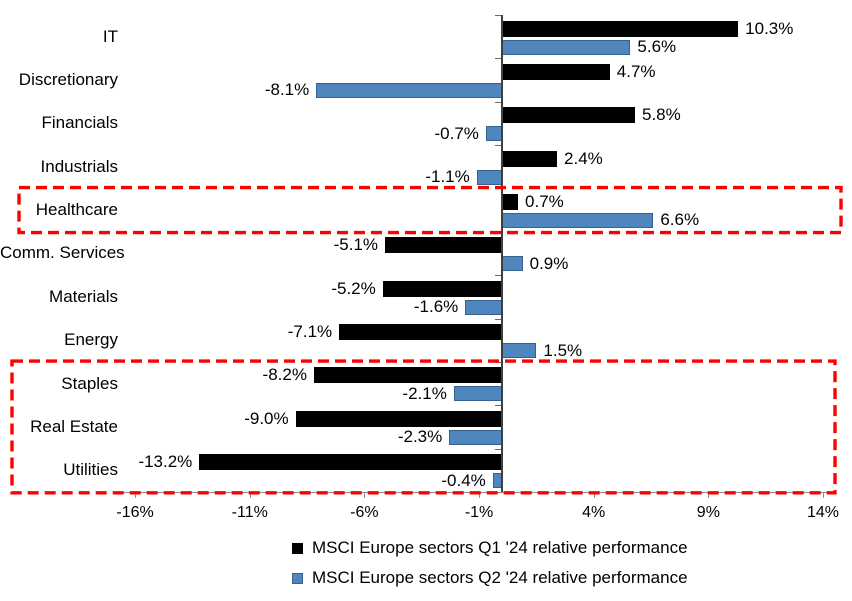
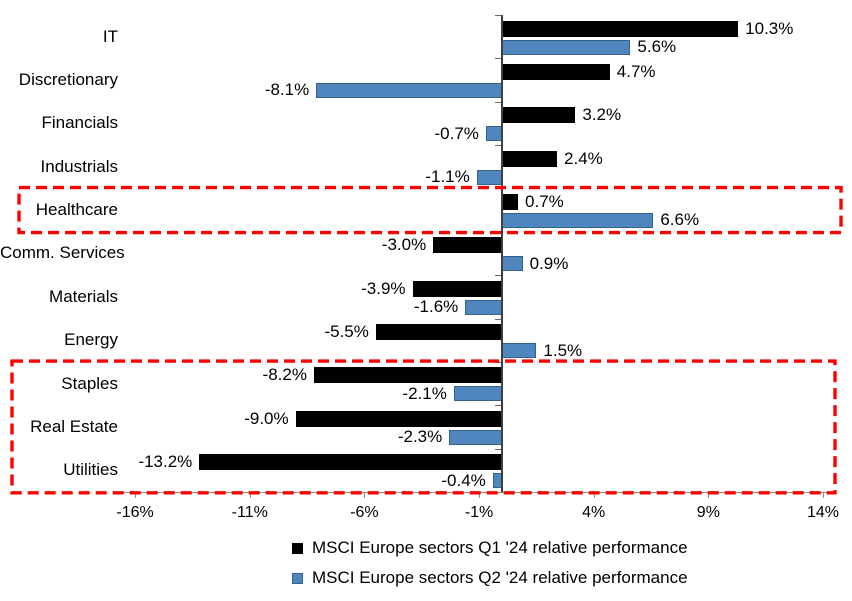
MSCI Europe sectors Q1 '24 relative performance/Financials: 5.8% -> 3.2%
MSCI Europe sectors Q1 '24 relative performance/Comm. Services: -5.1% -> -3.0%
MSCI Europe sectors Q1 '24 relative performance/Materials: -5.2% -> -3.9%
MSCI Europe sectors Q1 '24 relative performance/Energy: -7.1% -> -5.5%
